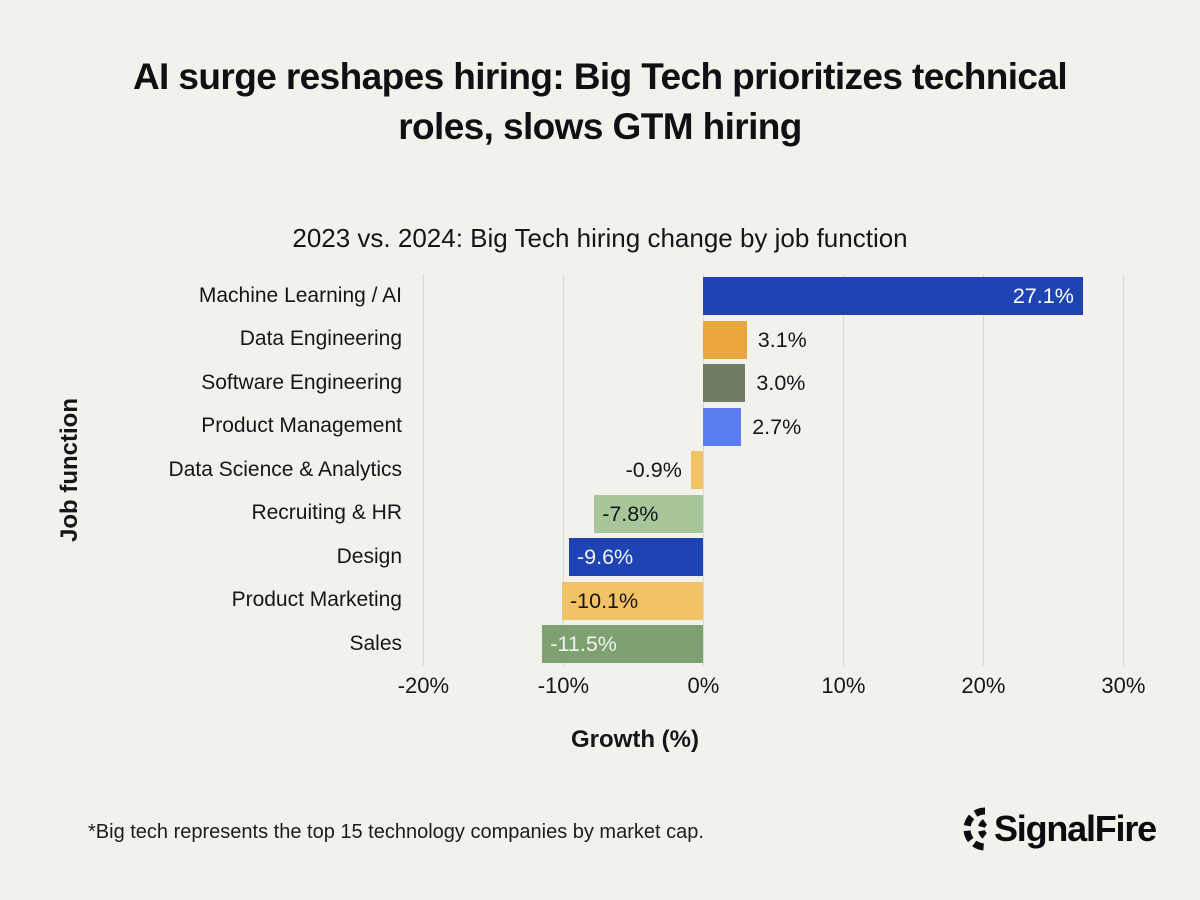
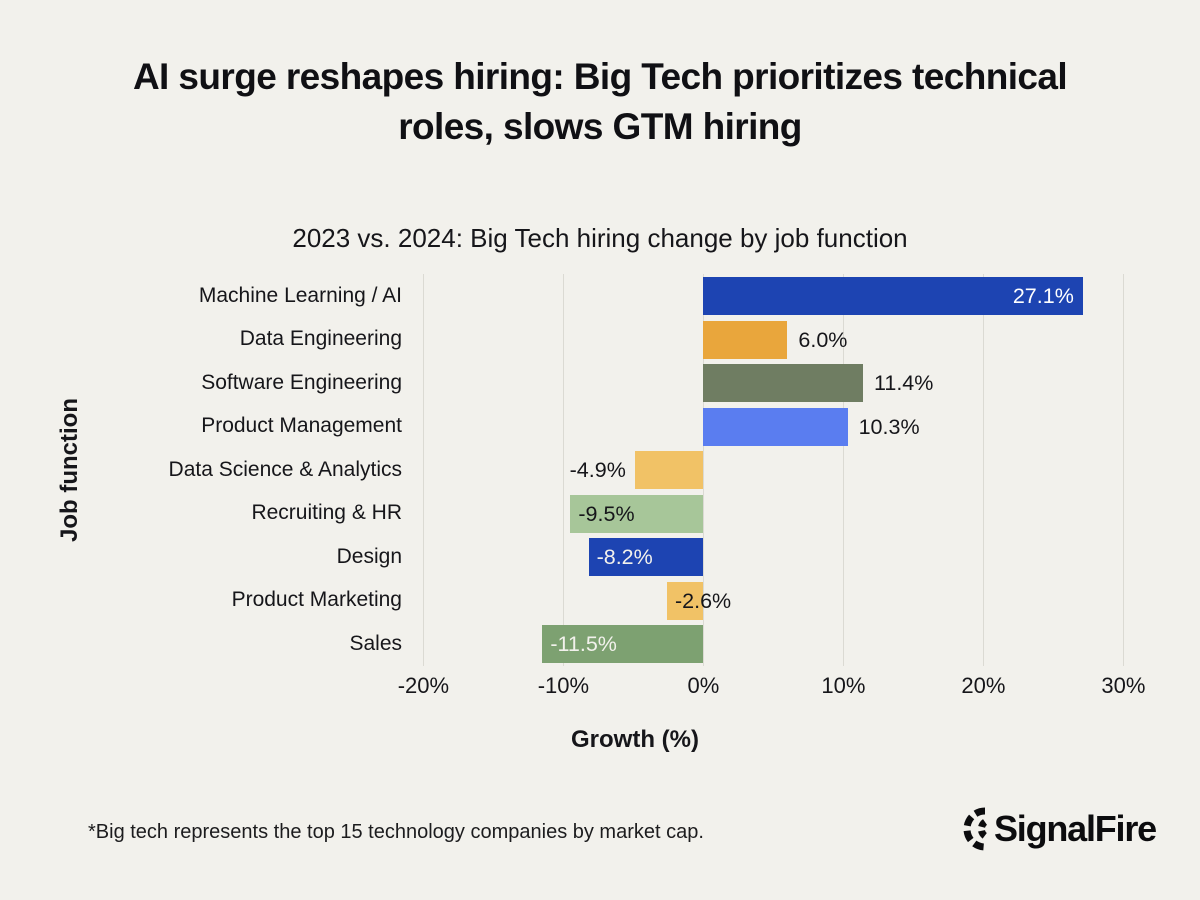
Data Engineering: 3.1% -> 6.0%
Software Engineering: 3.0% -> 11.4%
Product Management: 2.7% -> 10.3%
Data Science & Analytics: -0.9% -> -4.9%
Recruiting & HR: -7.8% -> -9.5%
Design: -9.6% -> -8.2%
Product Marketing: -10.1% -> -2.6%
